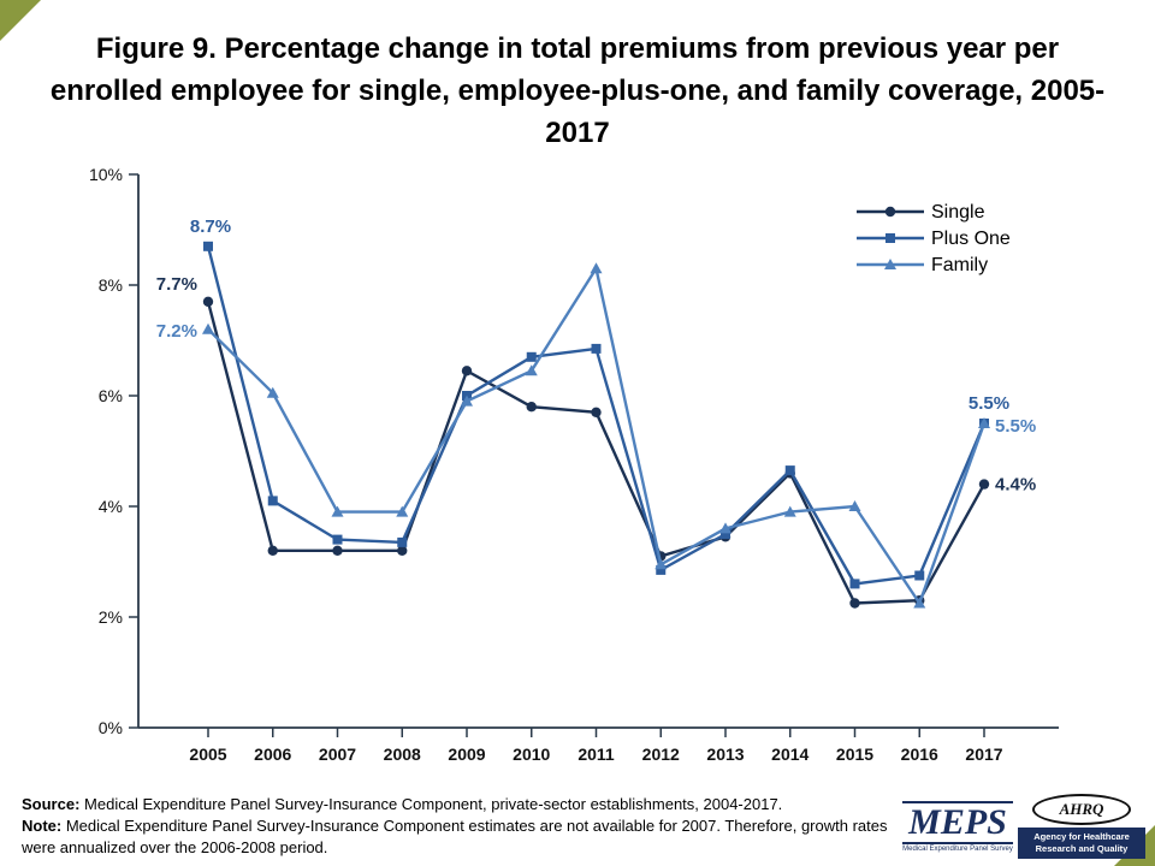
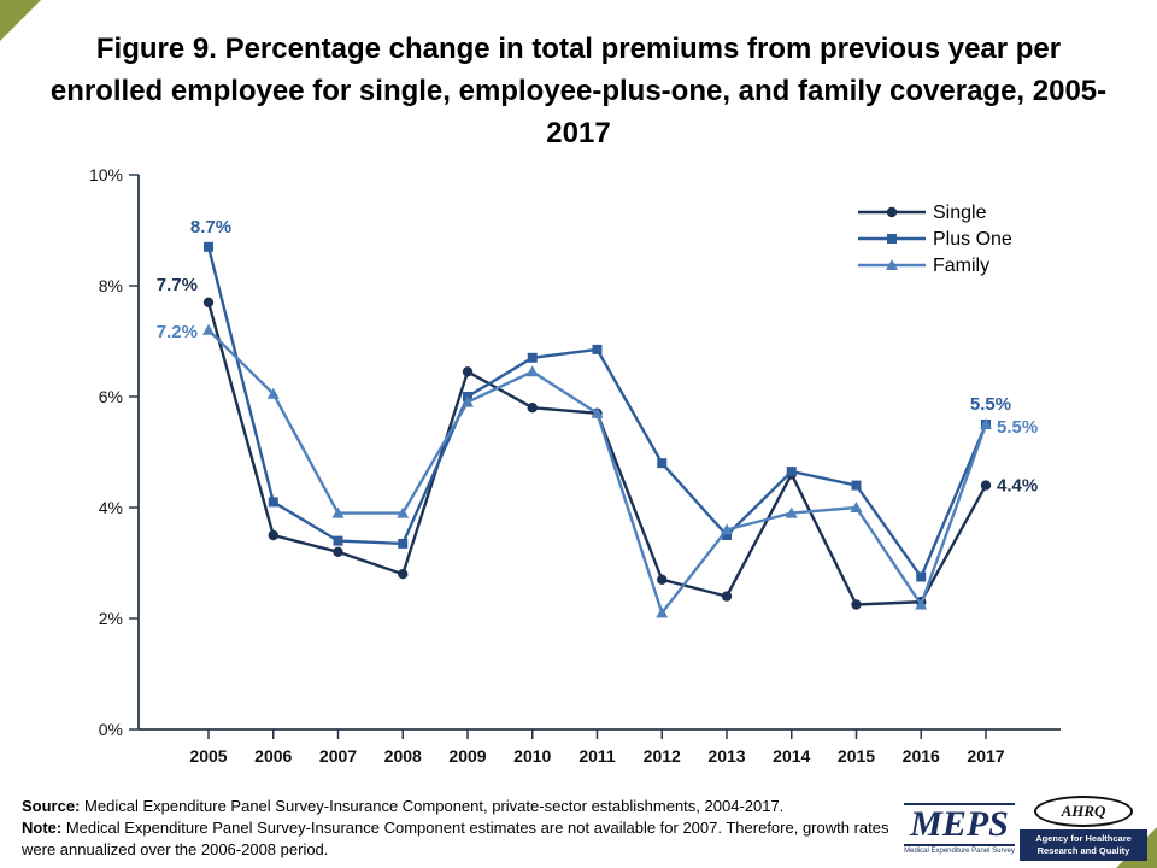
Single/2006: 3.2% -> 3.5%
Single/2008: 3.2% -> 2.8%
Family/2011: 8.3% -> 5.7%
Single/2012: 3.1% -> 2.7%
Plus One/2012: 2.9% -> 4.8%
Family/2012: 3.0% -> 2.1%
Single/2013: 3.5% -> 2.4%
Plus One/2015: 2.6% -> 4.4%
